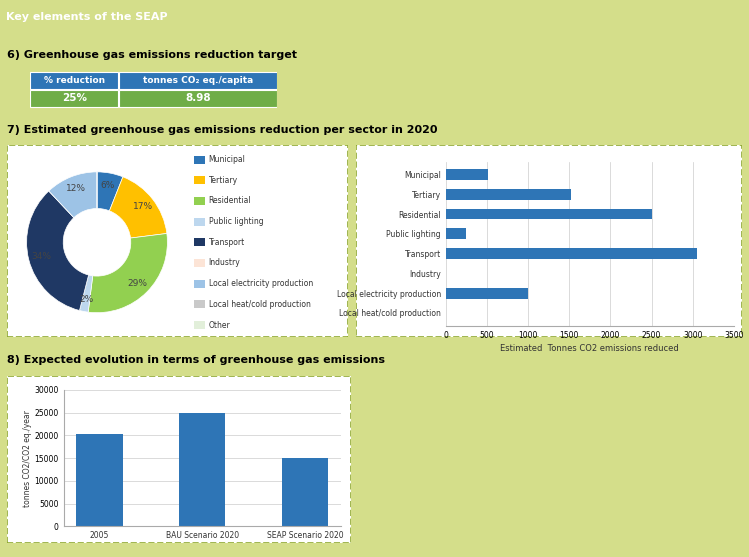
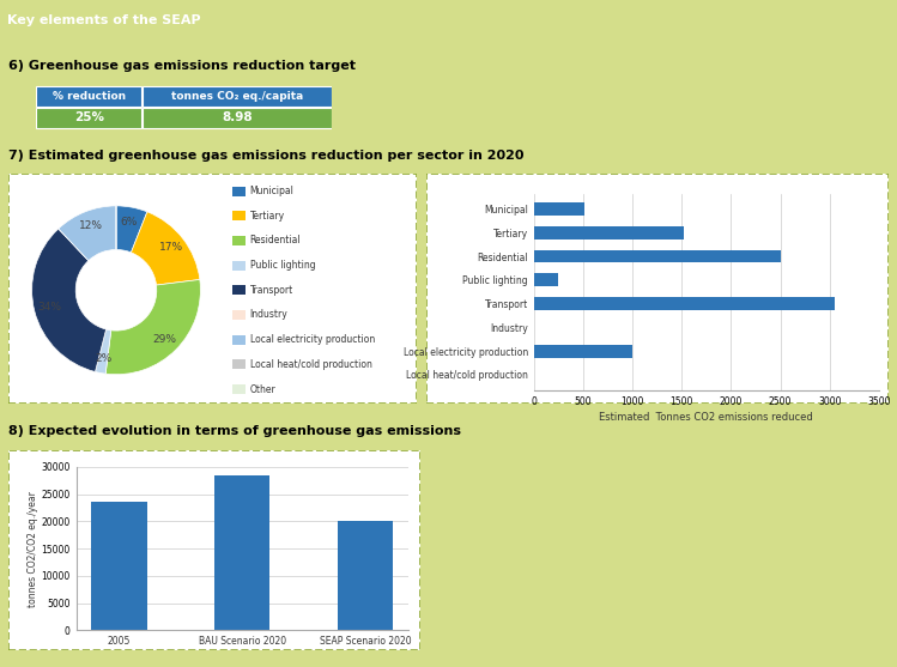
2005: 20300 -> 23500
BAU Scenario 2020: 25000 -> 28500
SEAP Scenario 2020: 15000 -> 20000
